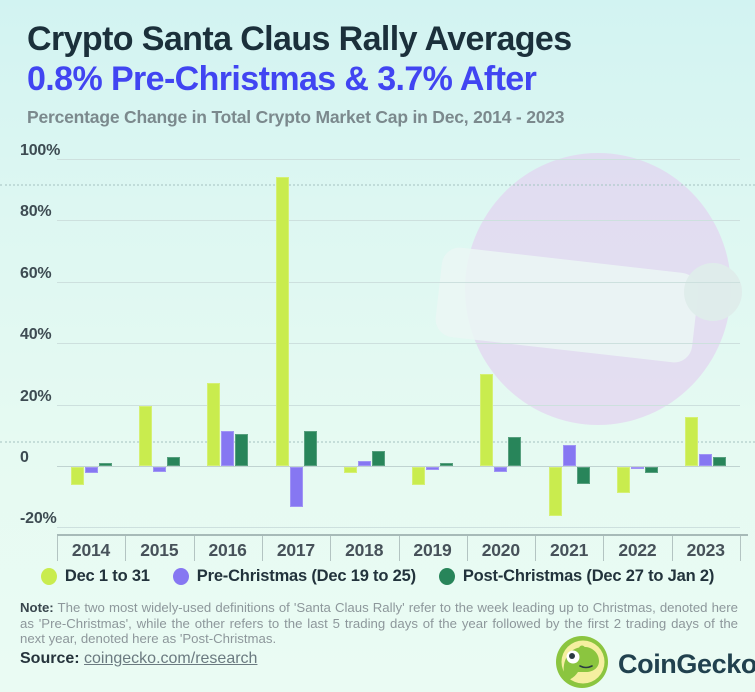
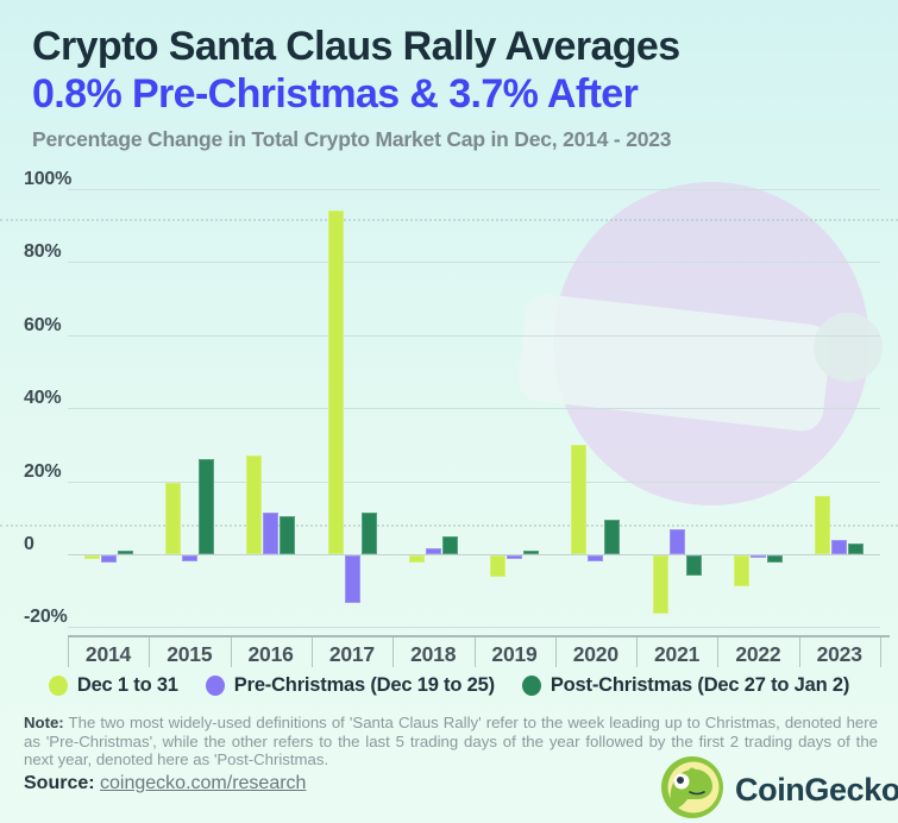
Dec 1 to 31/2014: -6% -> -1%
Post-Christmas (Dec 27 to Jan 2)/2015: 3% -> 26%
